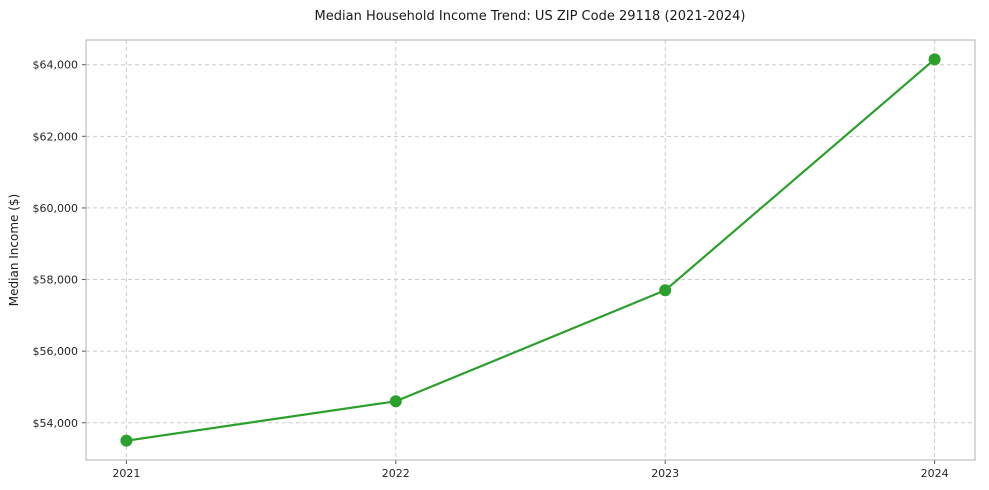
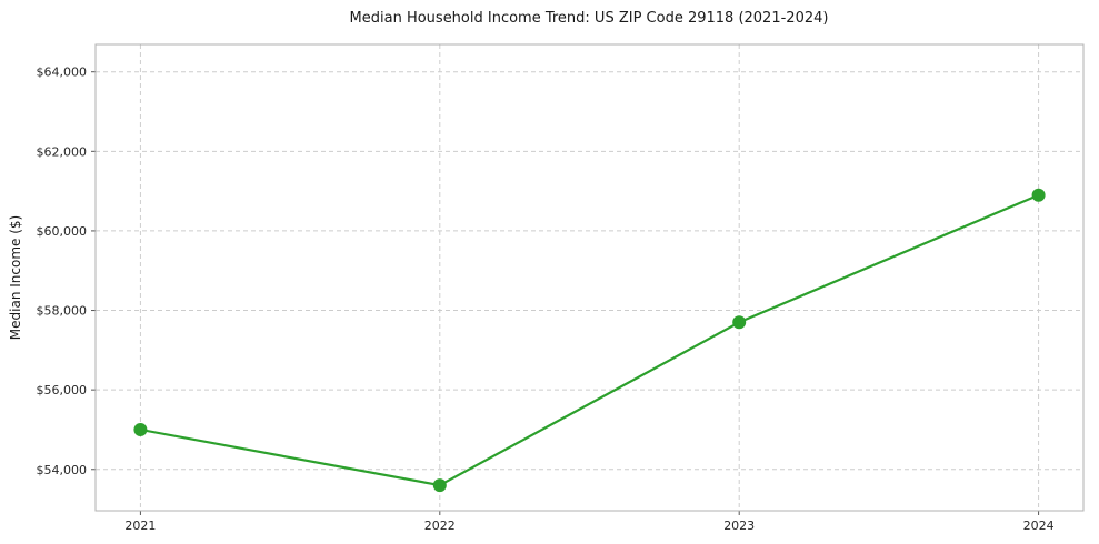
2021: $53500 -> $55000
2022: $54600 -> $53600
2024: $64200 -> $60900
